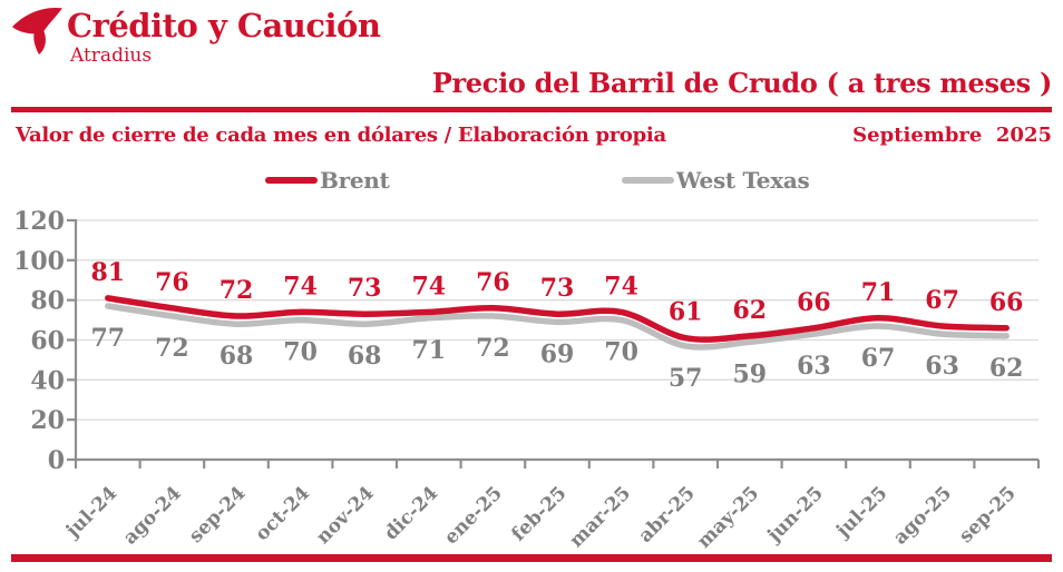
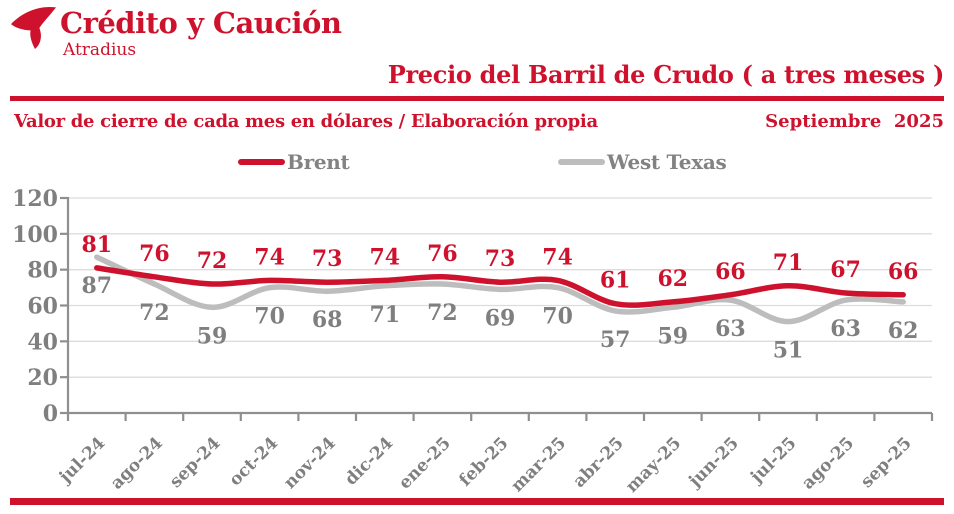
West Texas/jul-24: 77 -> 87
West Texas/sep-24: 68 -> 59
West Texas/jul-25: 67 -> 51
